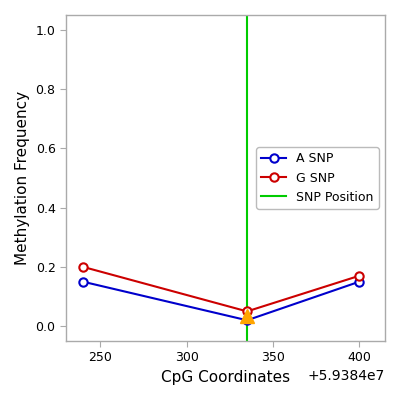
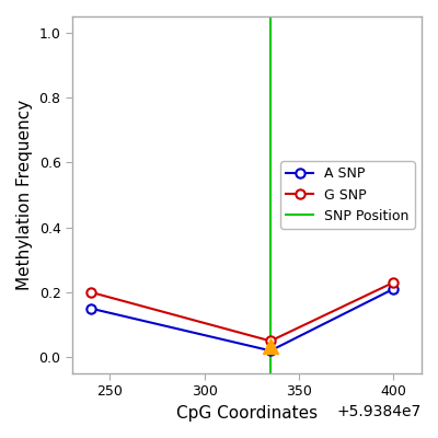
A SNP/400: 0.15 -> 0.21
G SNP/400: 0.17 -> 0.23
